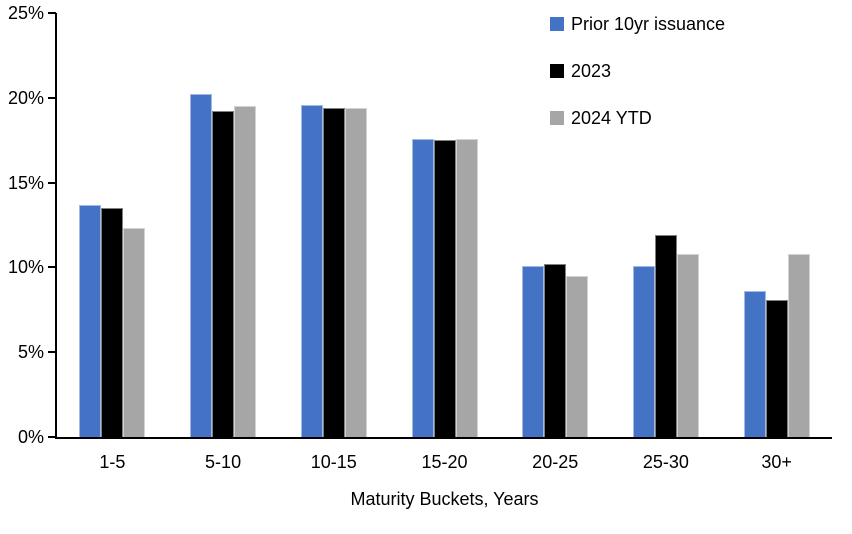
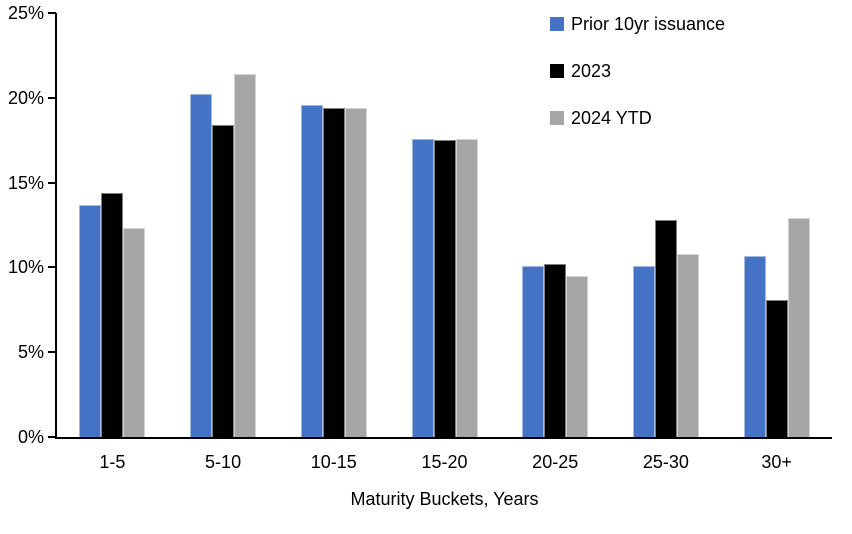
2023/1-5: 13.5% -> 14.4%
2023/5-10: 19.2% -> 18.4%
2024 YTD/5-10: 19.5% -> 21.4%
2023/25-30: 11.9% -> 12.8%
Prior 10yr issuance/30+: 8.6% -> 10.7%
2024 YTD/30+: 10.8% -> 12.9%
